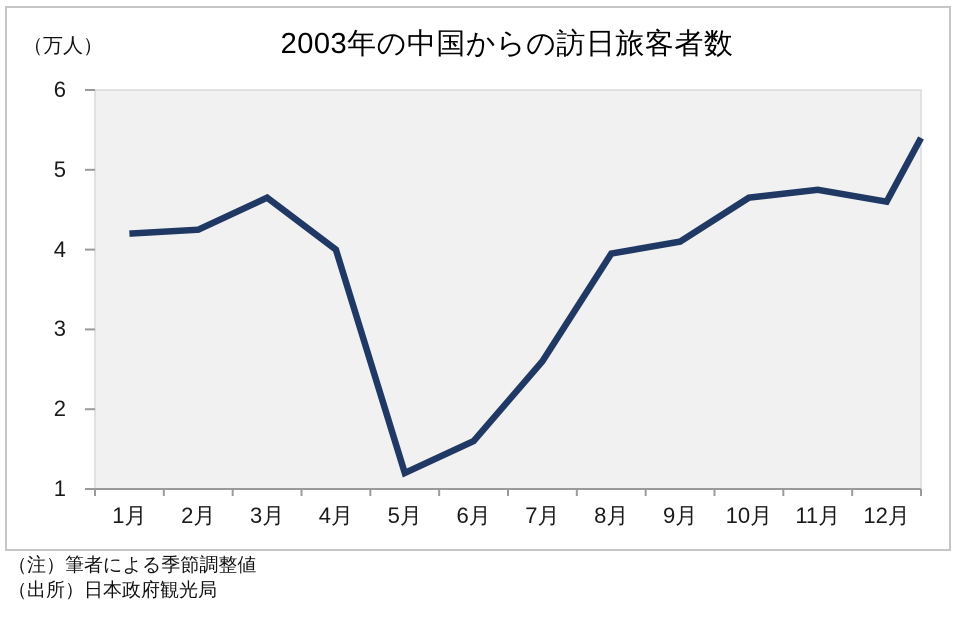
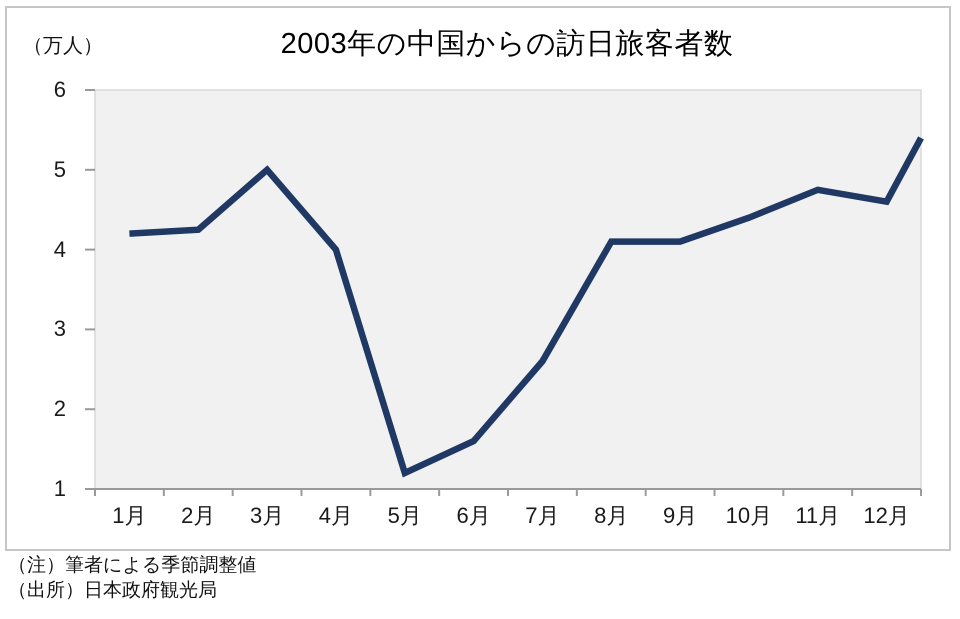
3月: 4.7 -> 5.0
8月: 4.0 -> 4.1
10月: 4.7 -> 4.4
